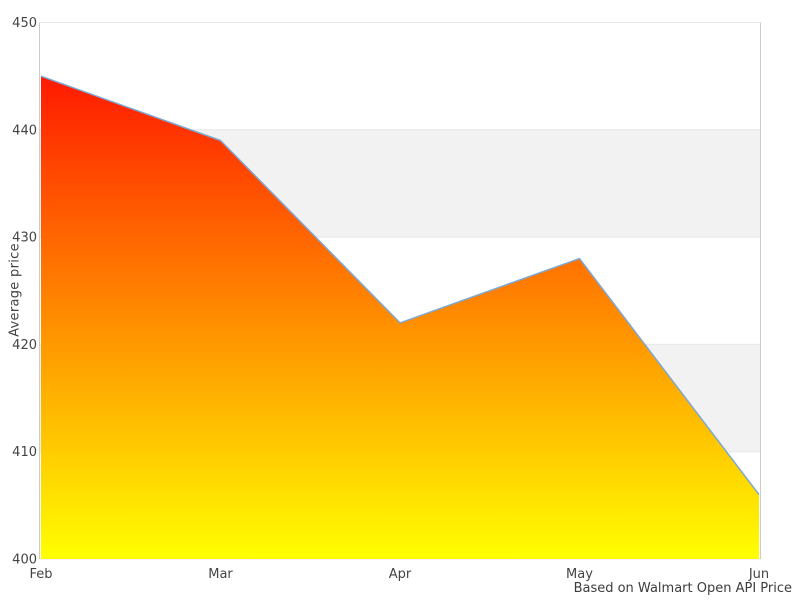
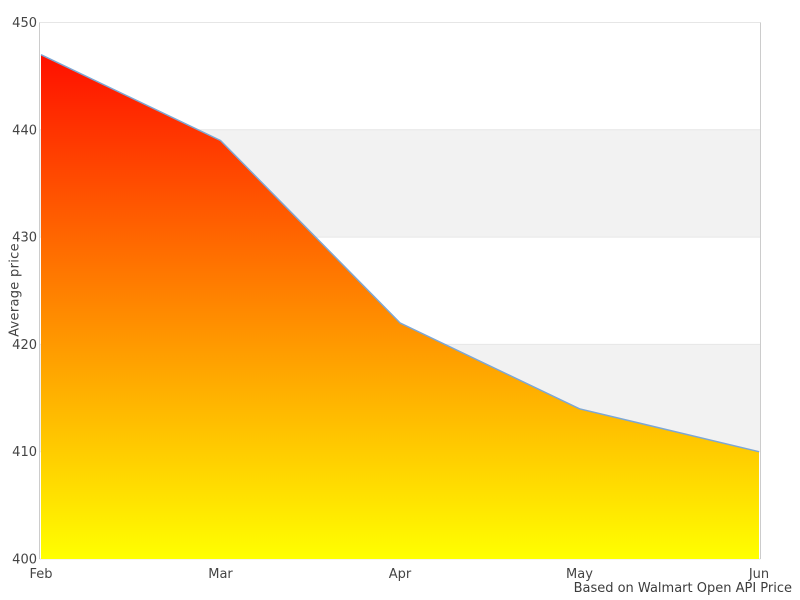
Feb: 445 -> 447
May: 428 -> 414
Jun: 406 -> 410
